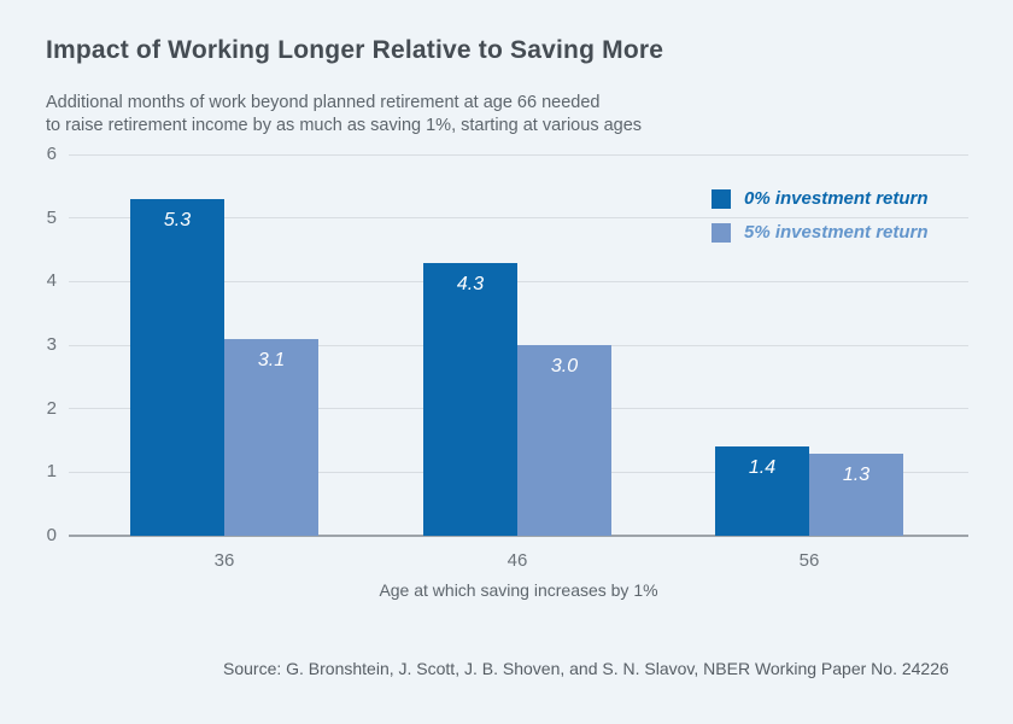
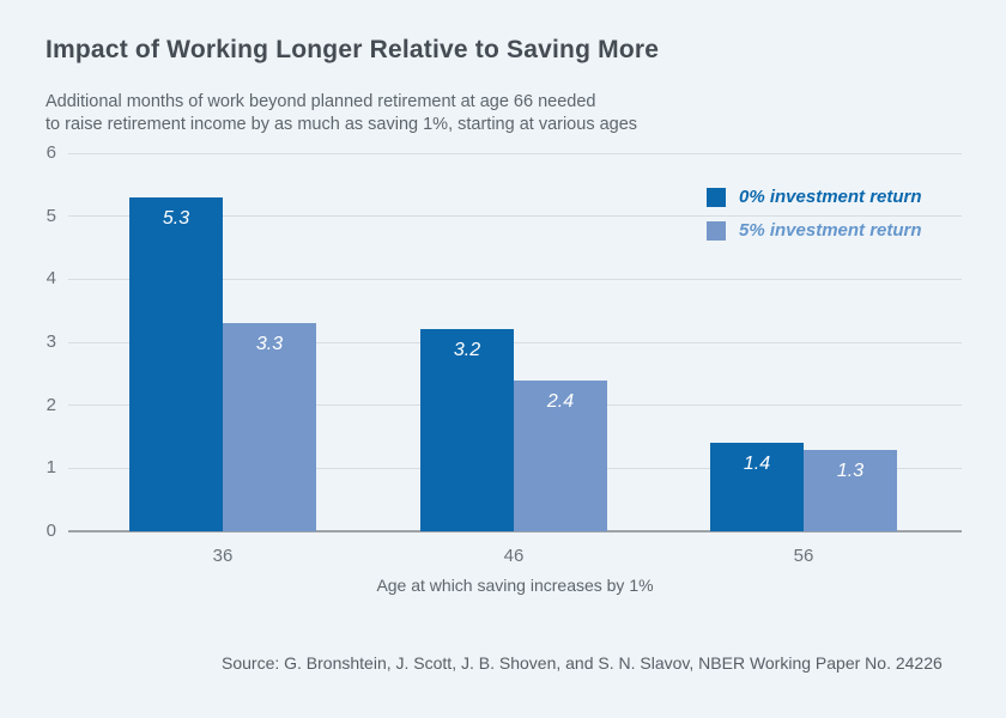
5% investment return/36: 3.1 -> 3.3
0% investment return/46: 4.3 -> 3.2
5% investment return/46: 3.0 -> 2.4
